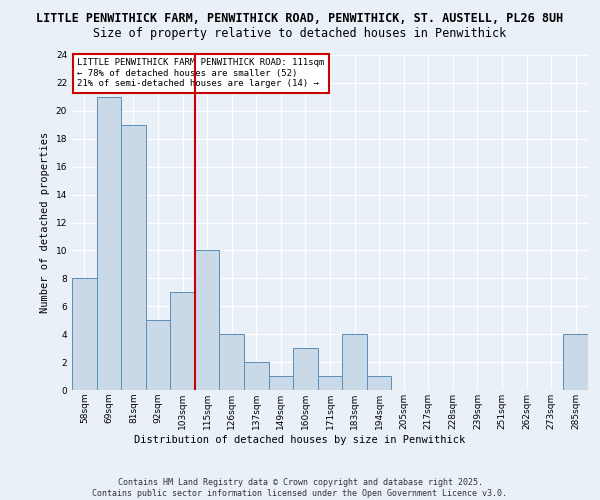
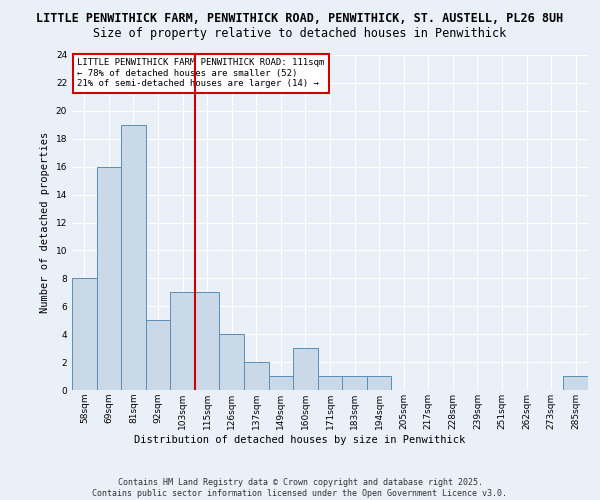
69sqm: 21 -> 16
115sqm: 10 -> 7
183sqm: 4 -> 1
285sqm: 4 -> 1
